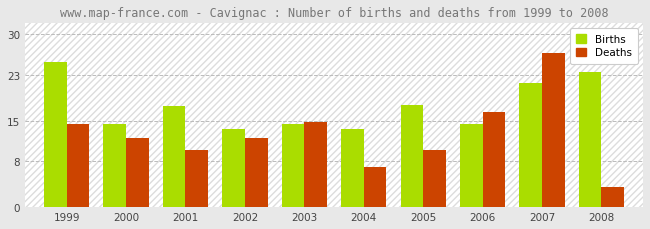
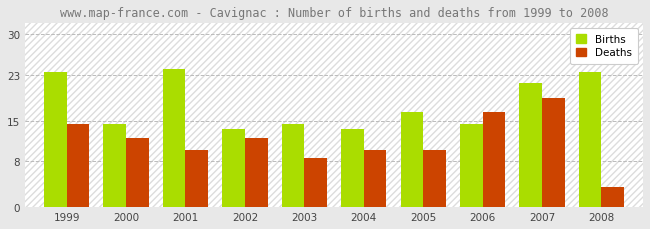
Births/1999: 25.2 -> 23.5
Births/2001: 17.6 -> 24.0
Deaths/2003: 14.8 -> 8.5
Deaths/2004: 7.0 -> 10.0
Births/2005: 17.8 -> 16.5
Deaths/2007: 26.8 -> 19.0
